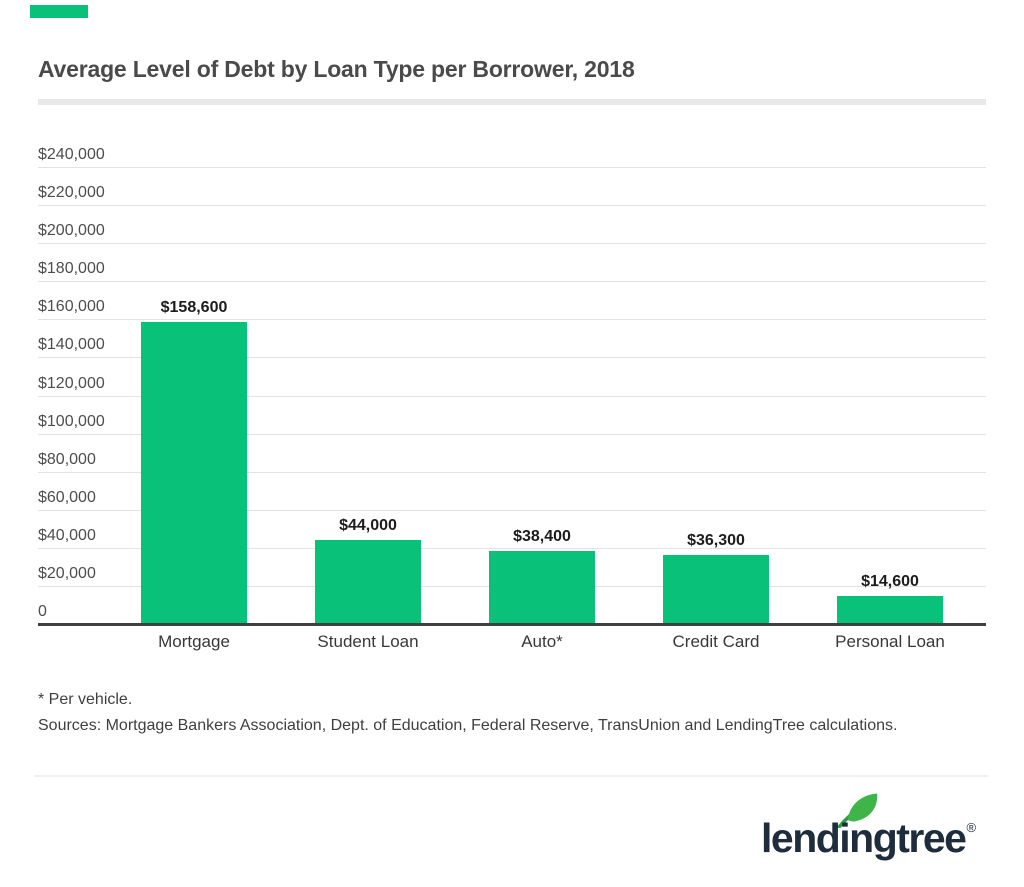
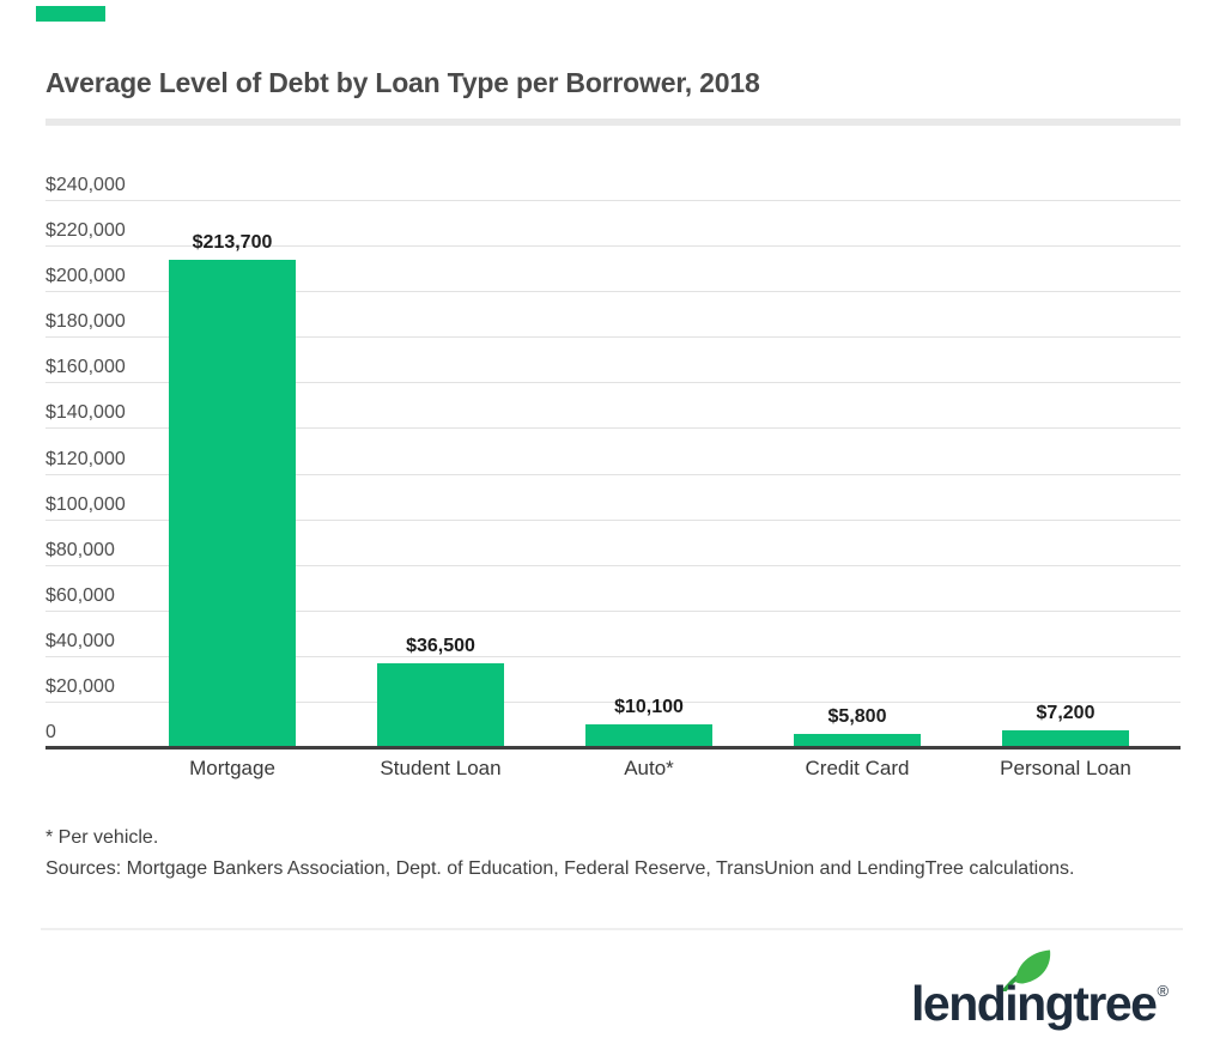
Mortgage: $158,600 -> $213,700
Student Loan: $44,000 -> $36,500
Auto*: $38,400 -> $10,100
Credit Card: $36,300 -> $5,800
Personal Loan: $14,600 -> $7,200
